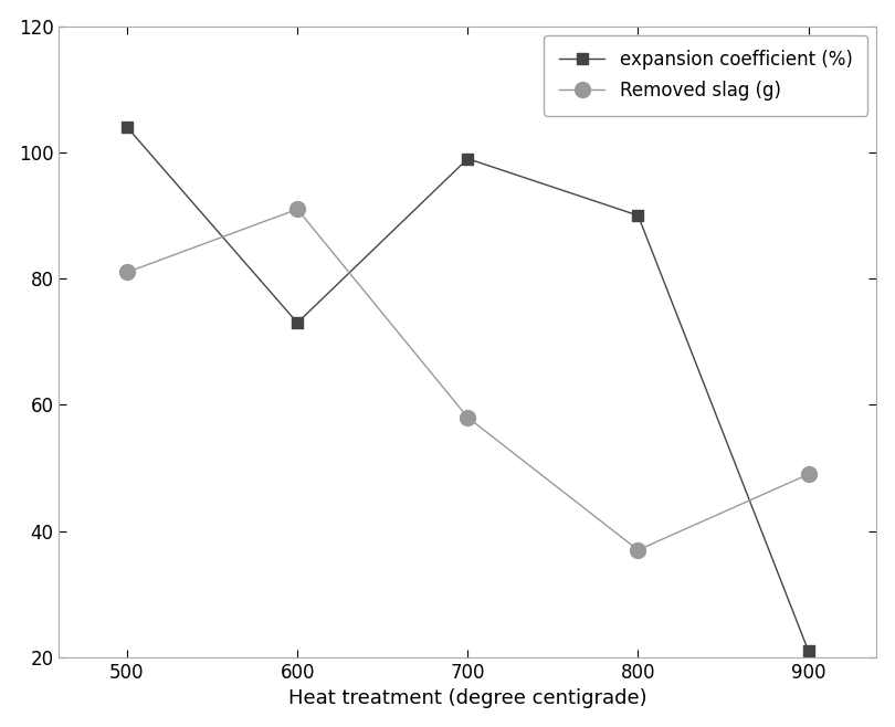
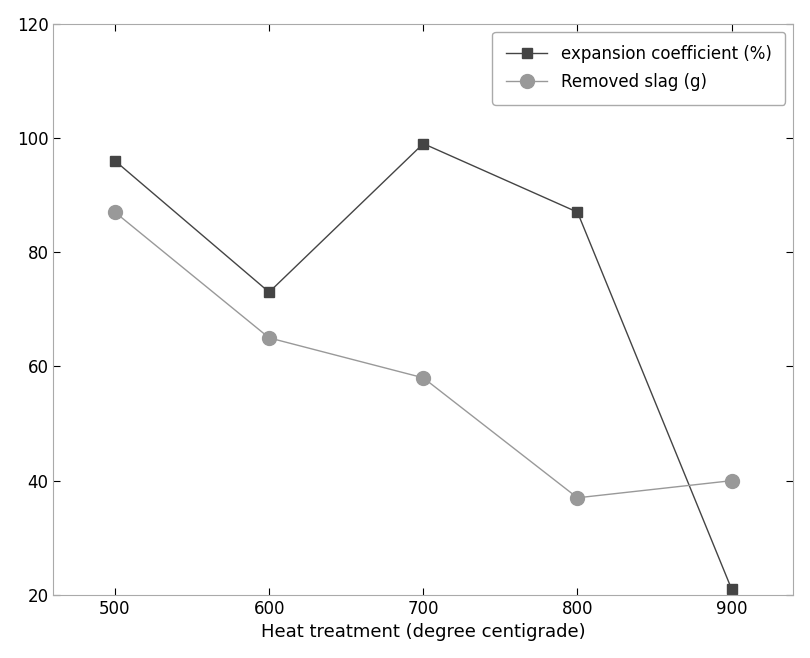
expansion coefficient (%)/500: 104 -> 96
Removed slag (g)/500: 81 -> 87
Removed slag (g)/600: 91 -> 65
expansion coefficient (%)/800: 90 -> 87
Removed slag (g)/900: 49 -> 40
